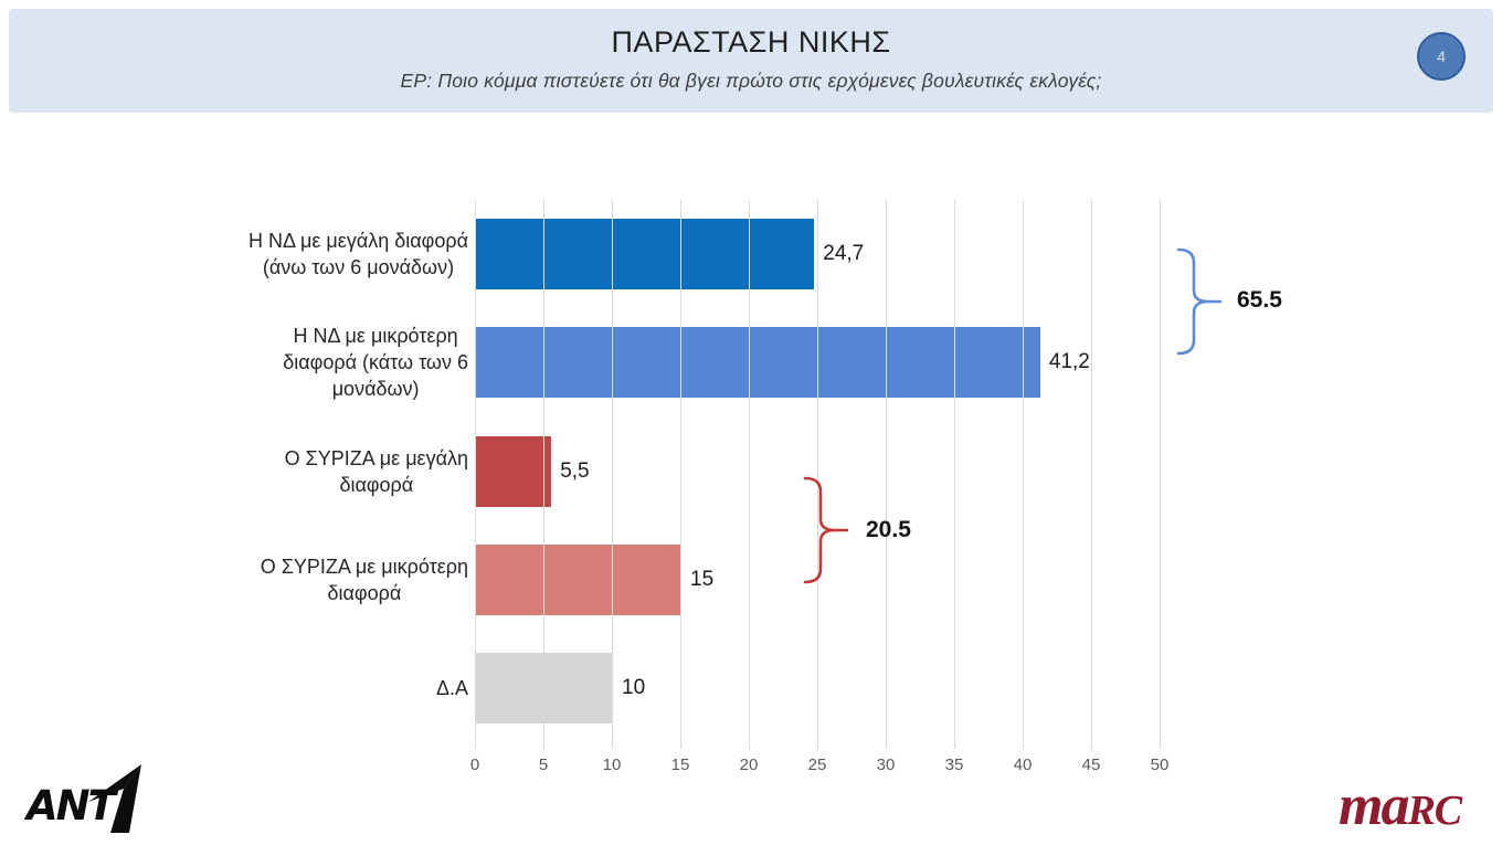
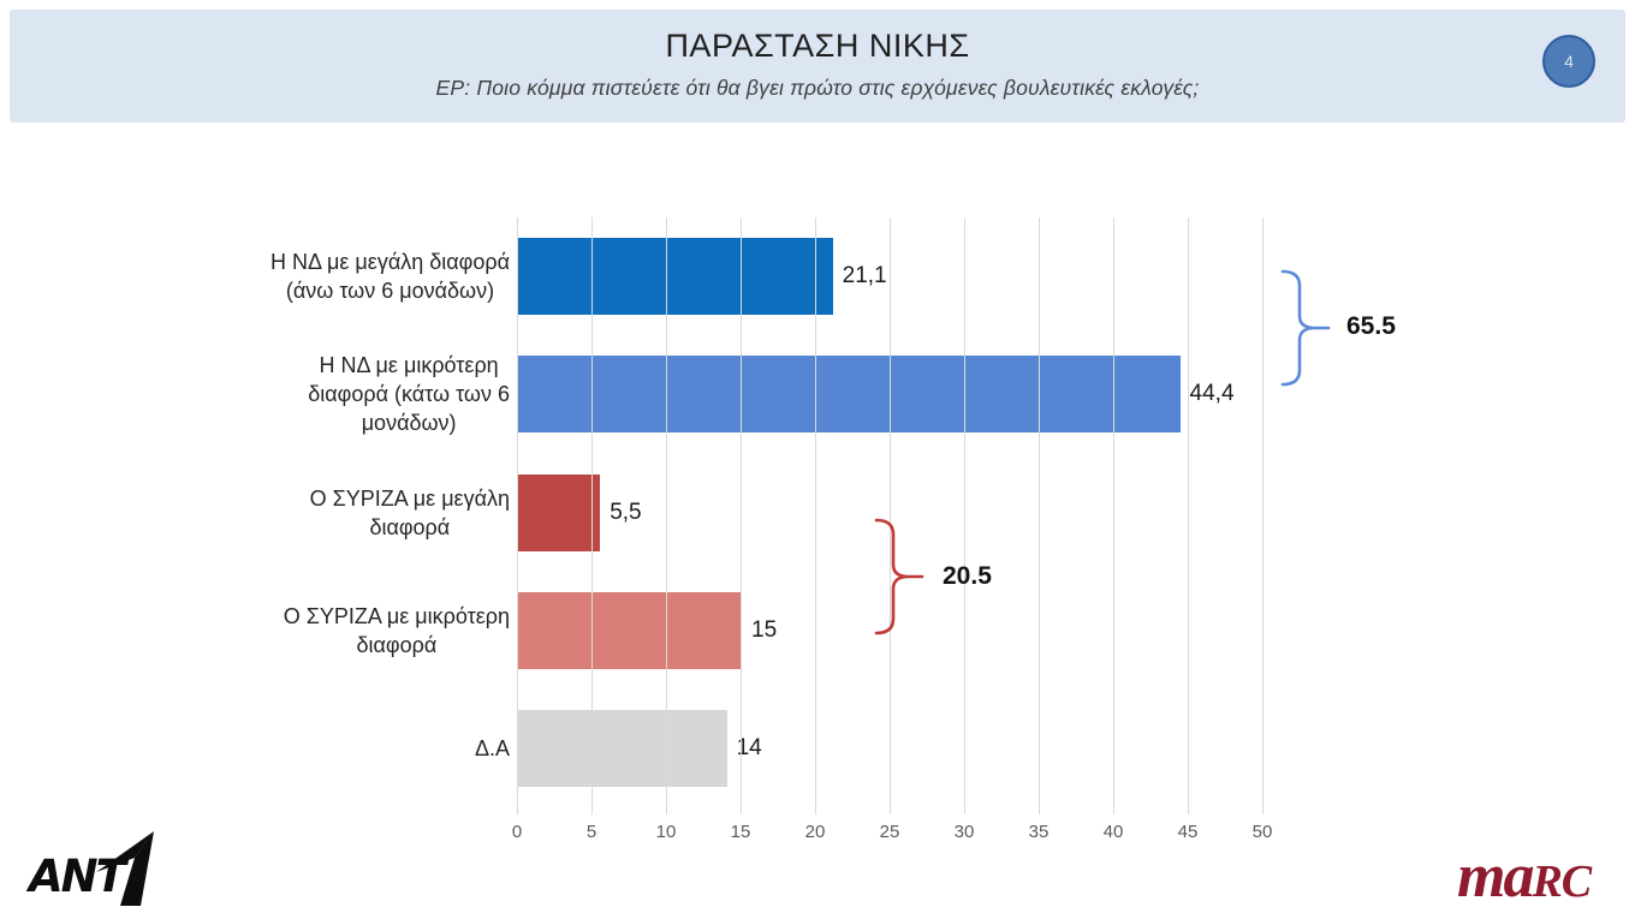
Η ΝΔ με μεγάλη διαφορά (άνω των 6 μονάδων): 24,7 -> 21,1
Η ΝΔ με μικρότερη διαφορά (κάτω των 6 μονάδων): 41,2 -> 44,4
Δ.Α: 10 -> 14
